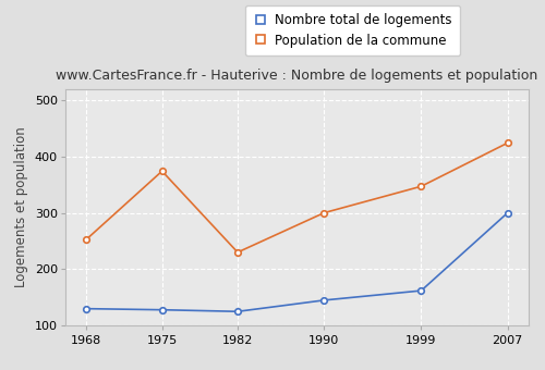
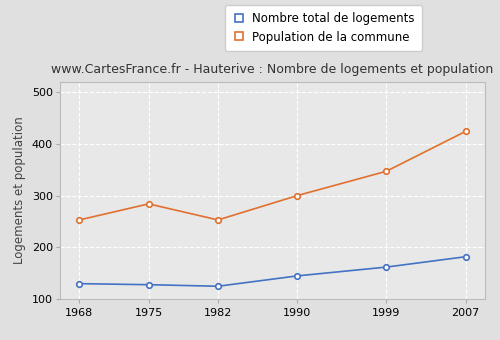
Population de la commune/1975: 374 -> 284
Population de la commune/1982: 230 -> 253
Nombre total de logements/2007: 300 -> 182
